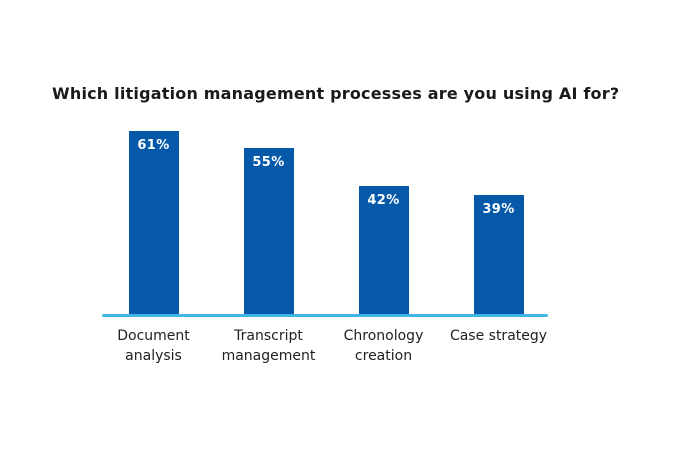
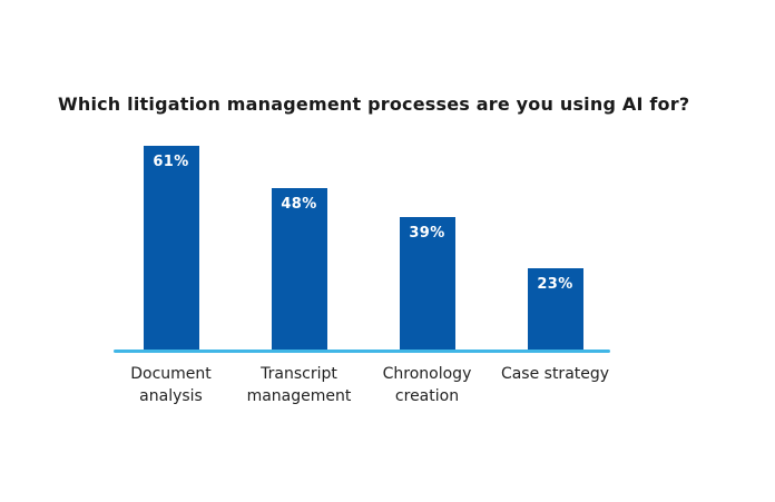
Transcript management: 55% -> 48%
Chronology creation: 42% -> 39%
Case strategy: 39% -> 23%
